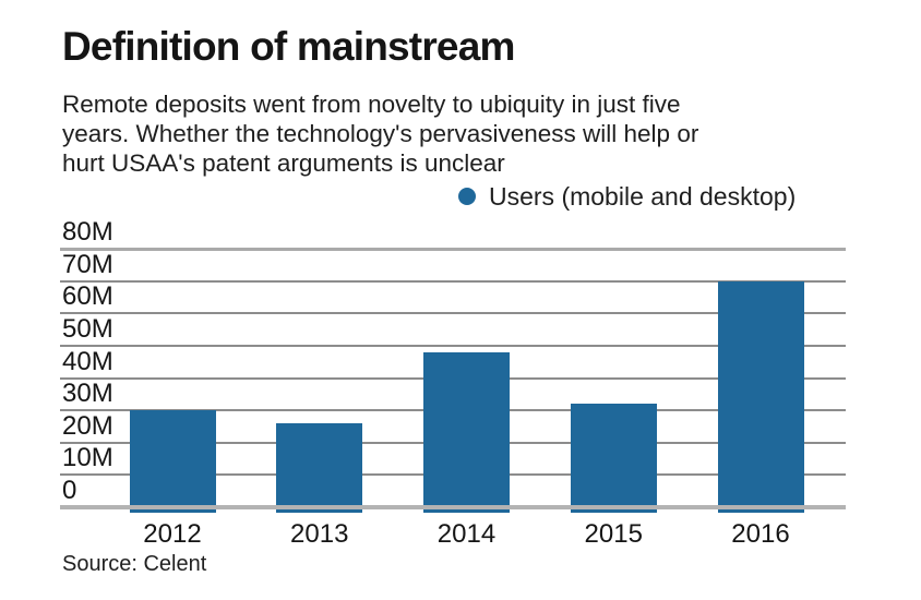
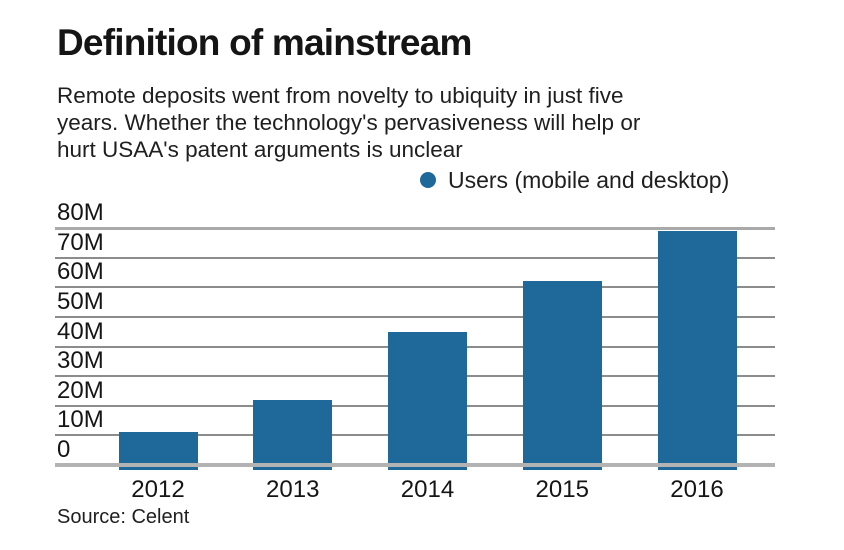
2012: 30M -> 11M
2013: 26M -> 22M
2014: 48M -> 45M
2015: 32M -> 62M
2016: 70M -> 79M
